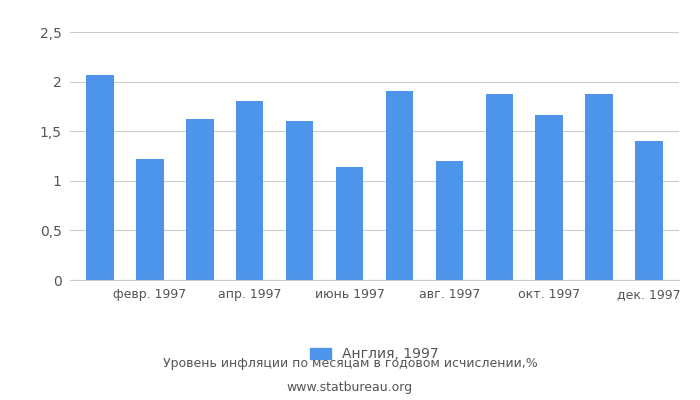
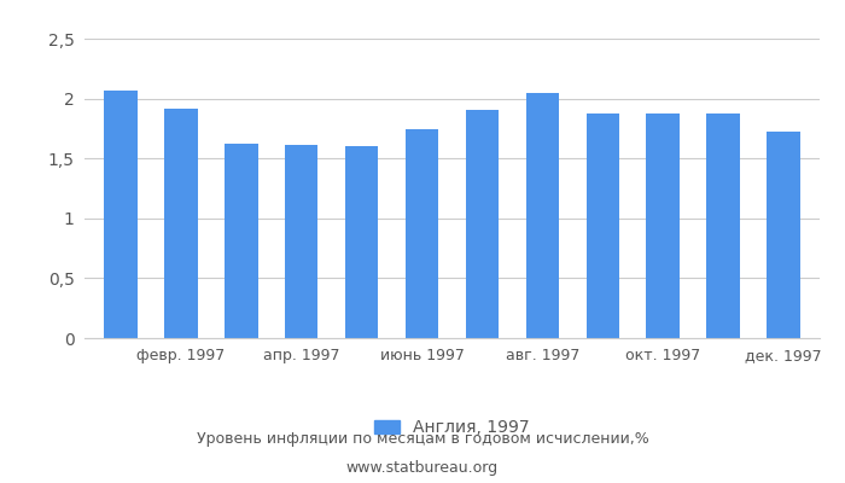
февр. 1997: 1,22 -> 1,92
апр. 1997: 1,80 -> 1,61
июнь 1997: 1,14 -> 1,74
авг. 1997: 1,20 -> 2,05
окт. 1997: 1,66 -> 1,87
дек. 1997: 1,40 -> 1,72
